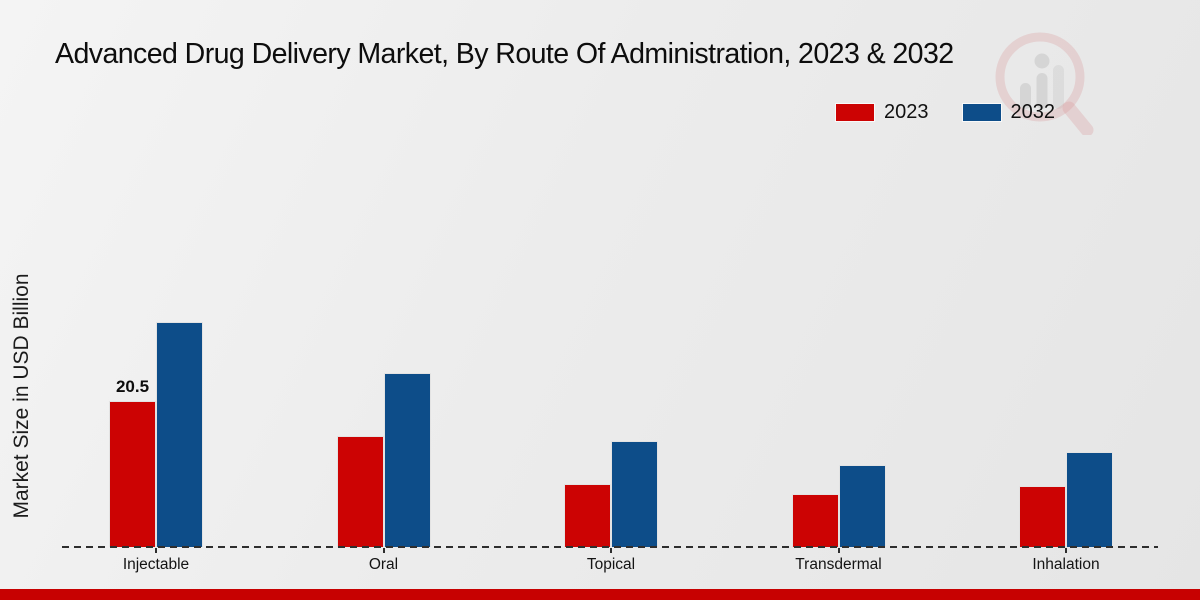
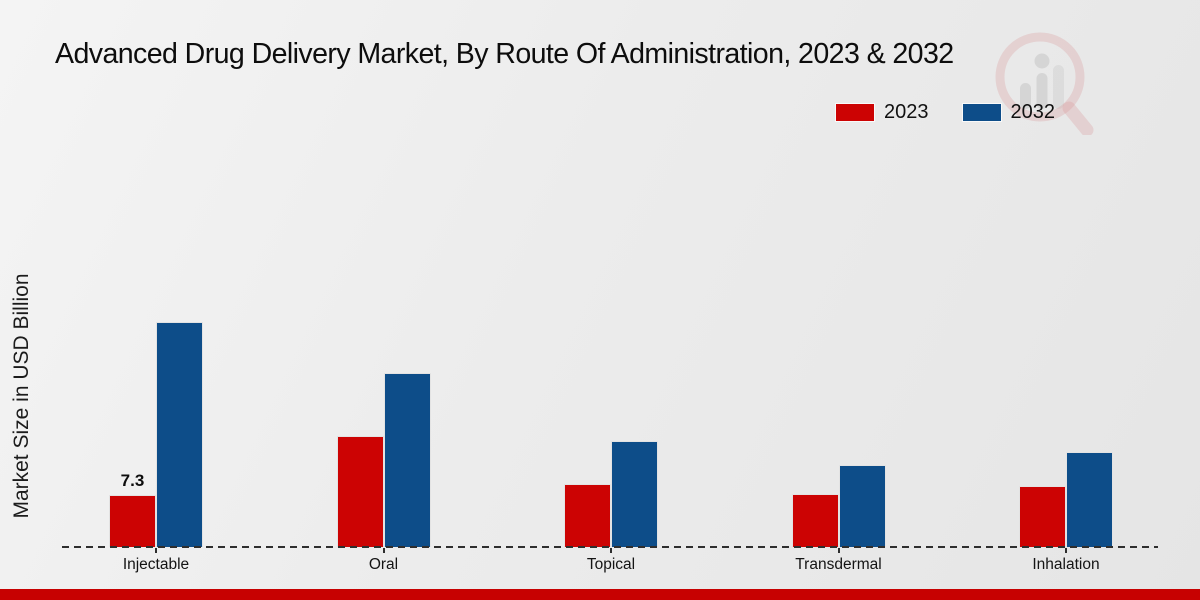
2023/Injectable: 20.5 -> 7.3
